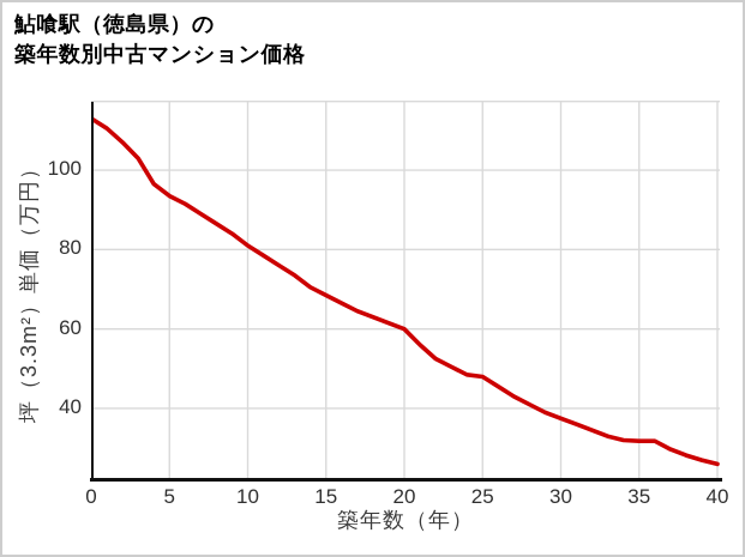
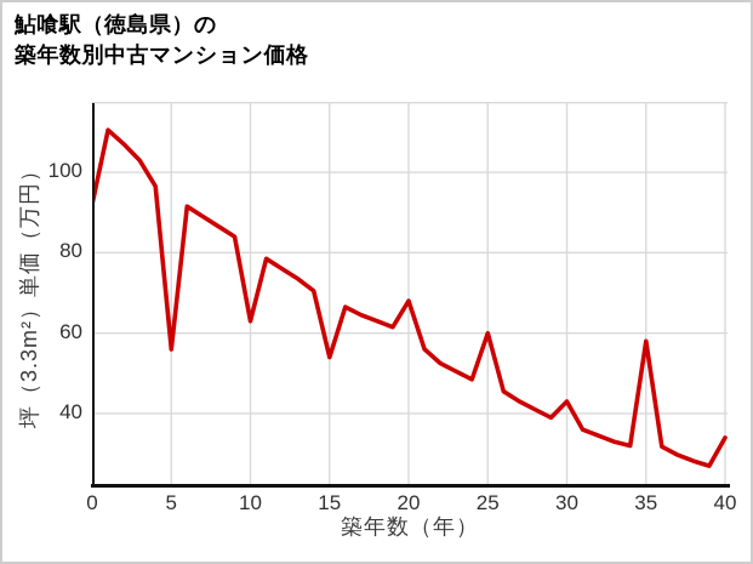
0: 113 -> 92
5: 94 -> 56
10: 81 -> 63
15: 68 -> 54
20: 60 -> 68
25: 48 -> 60
30: 38 -> 43
35: 32 -> 58
40: 26 -> 34
